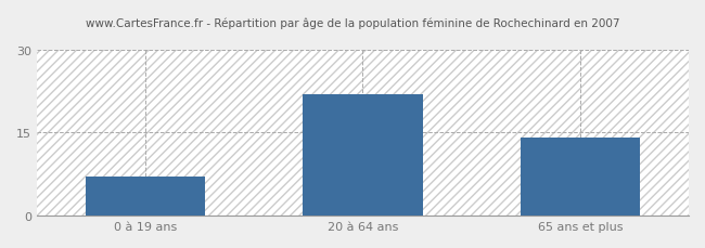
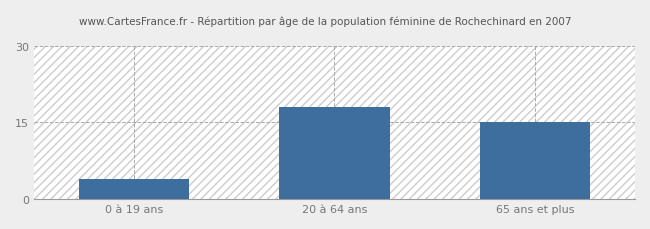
0 à 19 ans: 7 -> 4
20 à 64 ans: 22 -> 18
65 ans et plus: 14 -> 15
